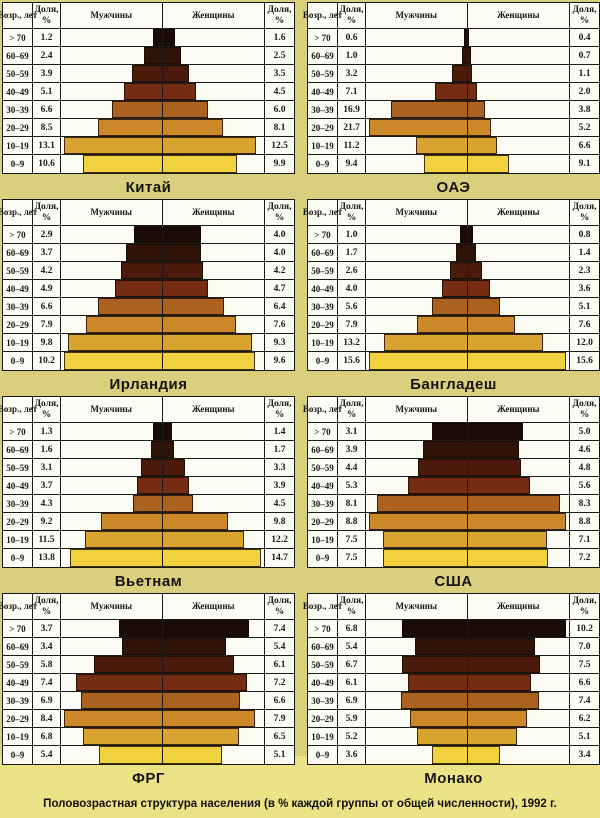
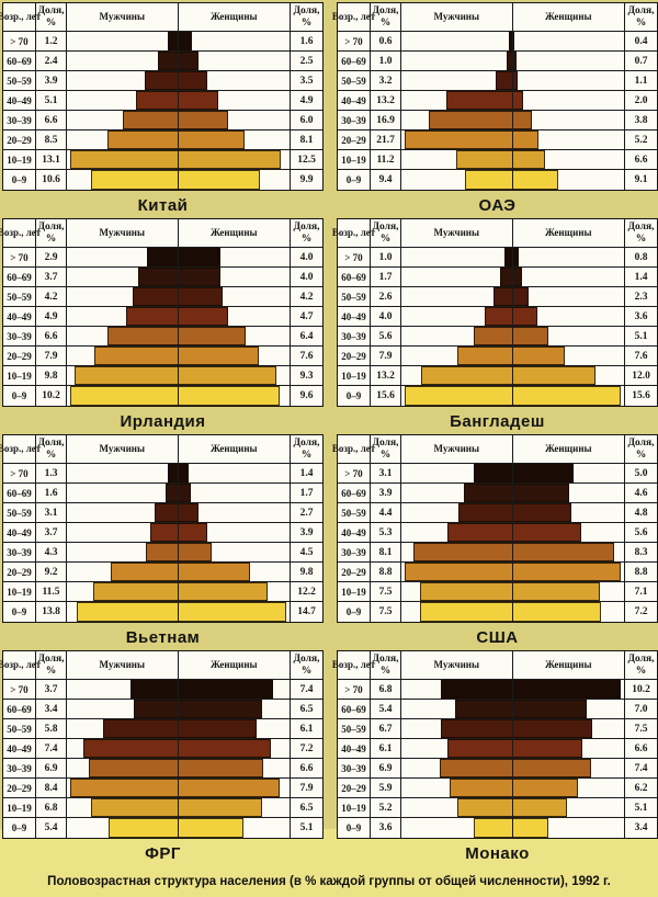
Китай/Женщины/40–49: 4.5 -> 4.9
ОАЭ/Мужчины/40–49: 7.1 -> 13.2
Вьетнам/Женщины/50–59: 3.3 -> 2.7
ФРГ/Женщины/60–69: 5.4 -> 6.5
